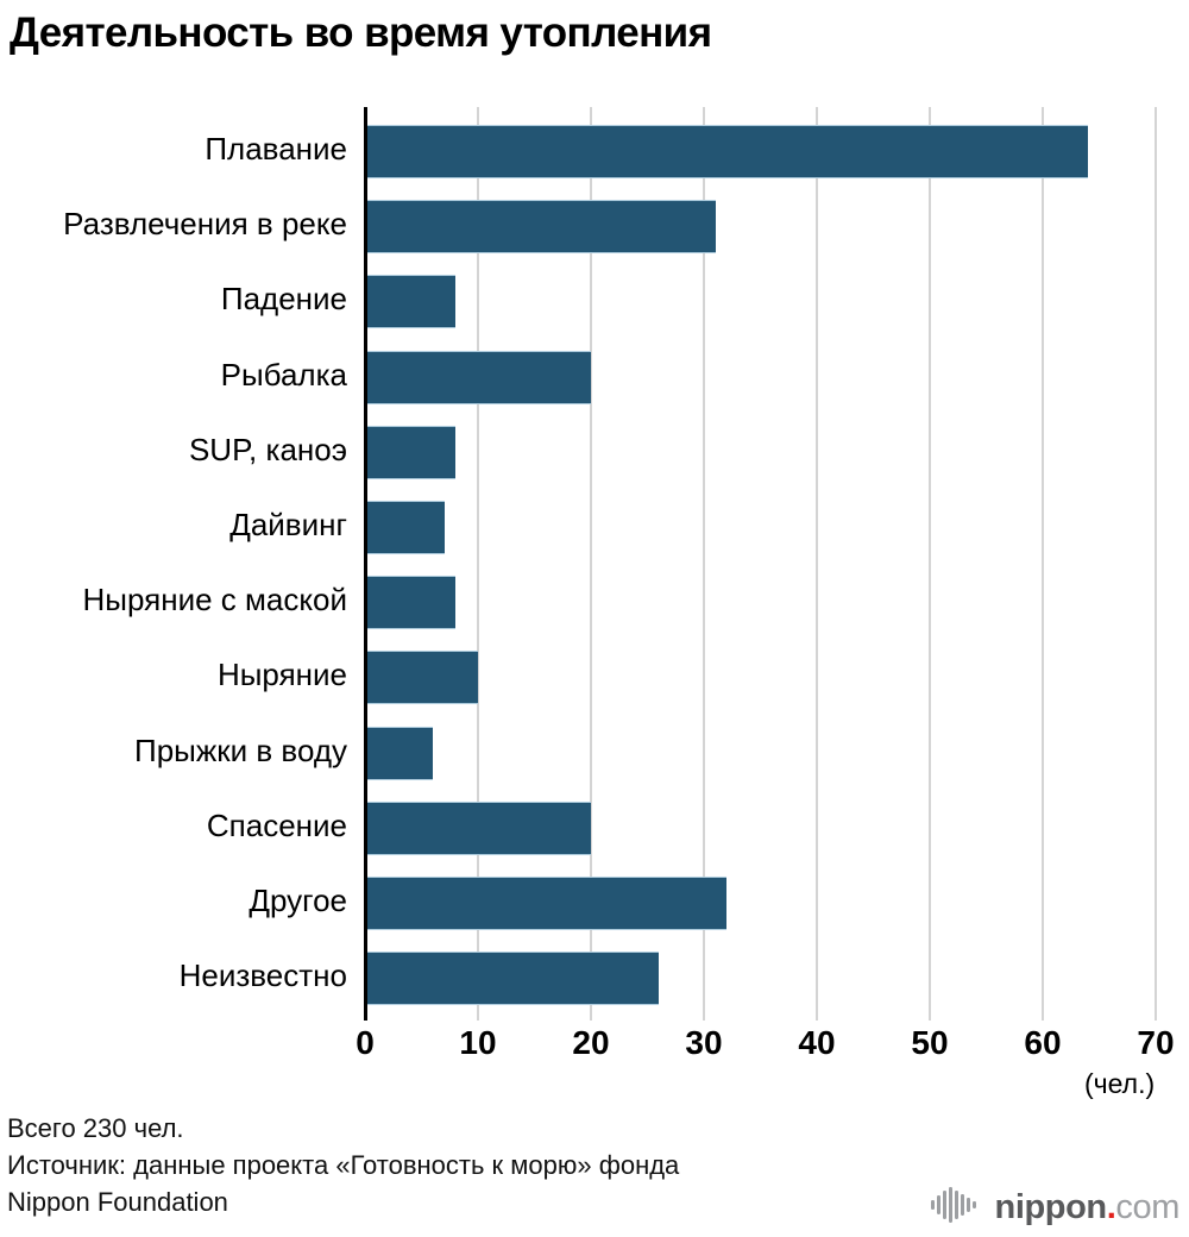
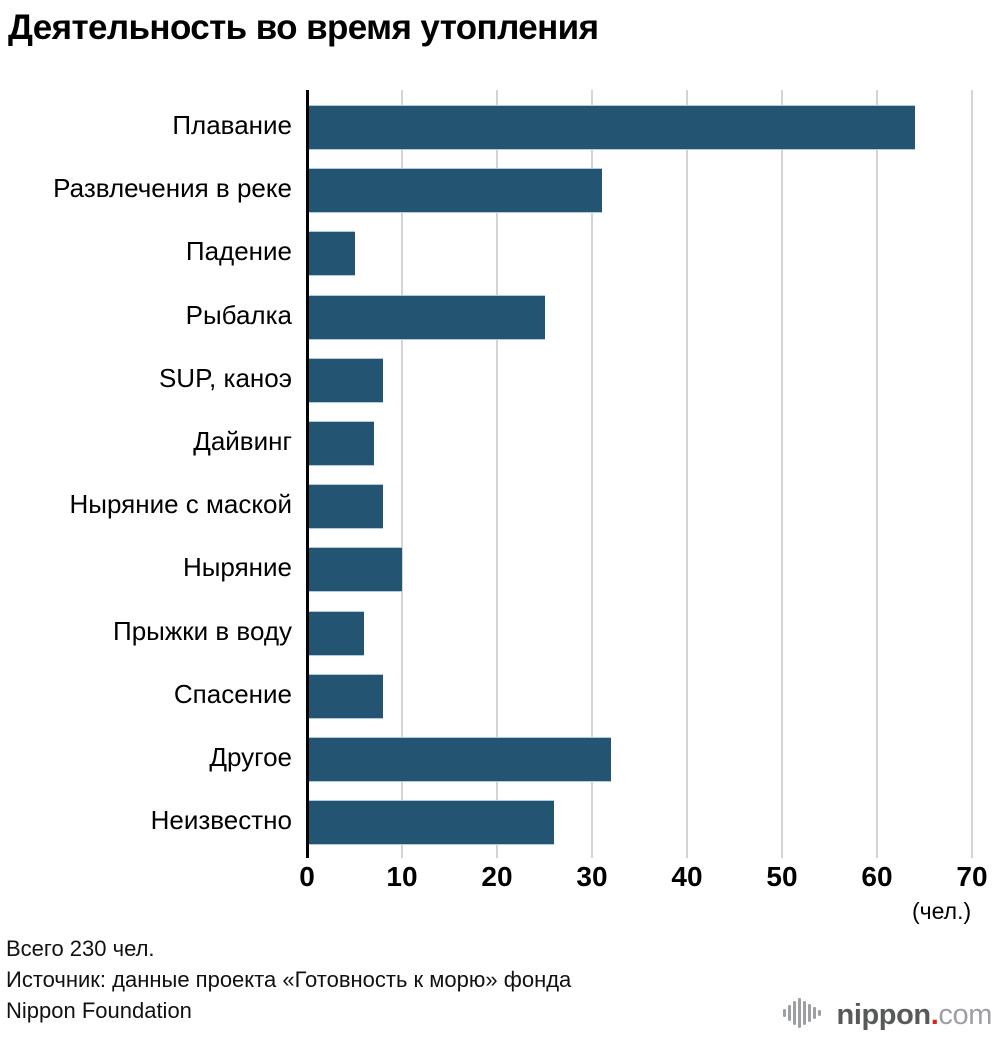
Падение: 8 -> 5
Рыбалка: 20 -> 25
Спасение: 20 -> 8
